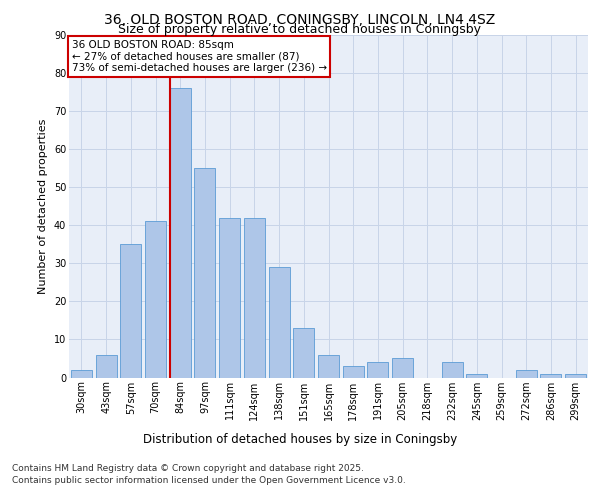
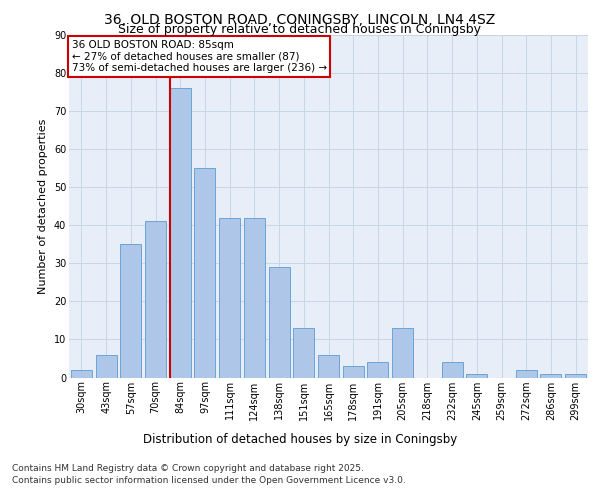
205sqm: 5 -> 13
